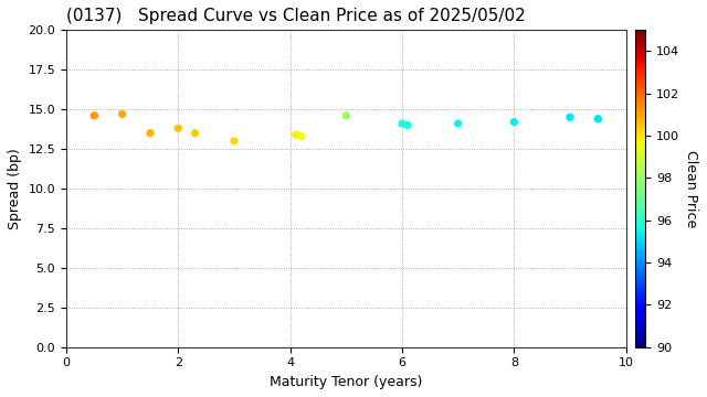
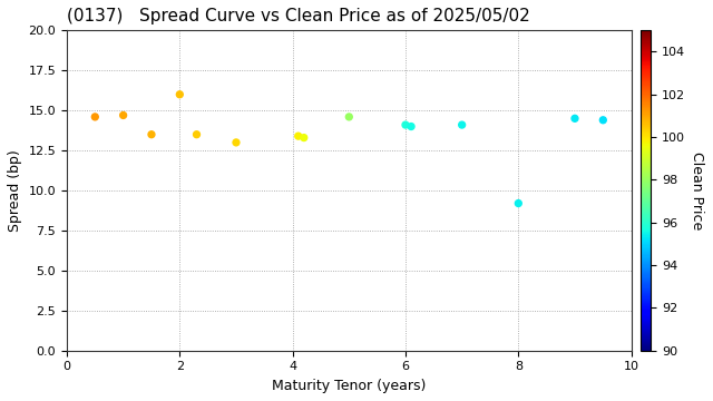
2: 13.8 -> 16.0
8: 14.2 -> 9.2
